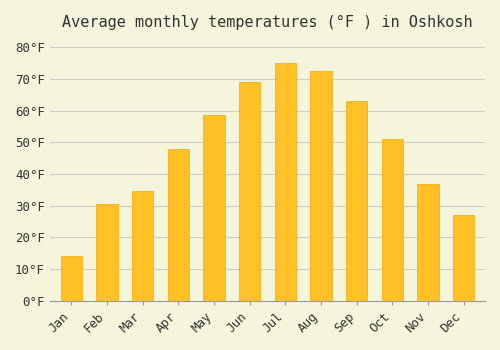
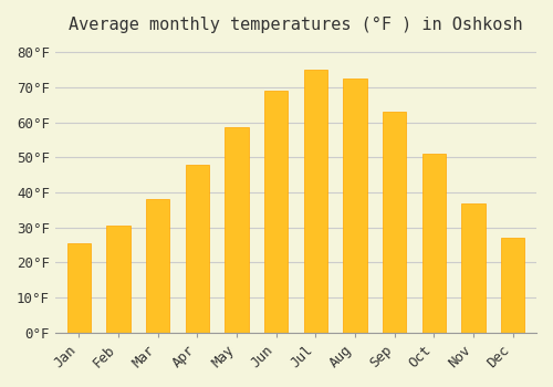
Jan: 14.0°F -> 25.5°F
Mar: 34.5°F -> 38.0°F
